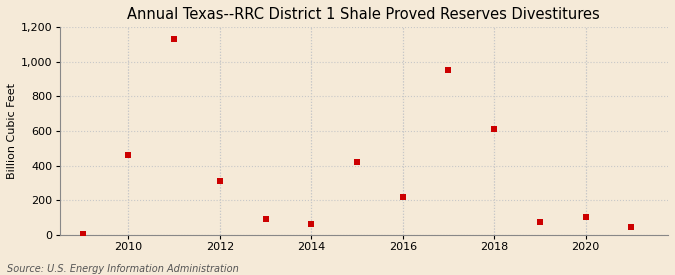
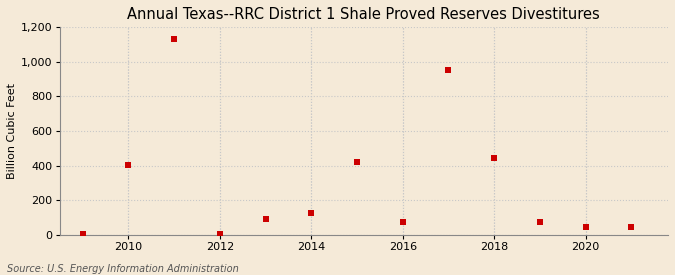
2010: 460 -> 400
2012: 310 -> 0
2014: 60 -> 120
2016: 220 -> 80
2018: 610 -> 440
2020: 100 -> 40
